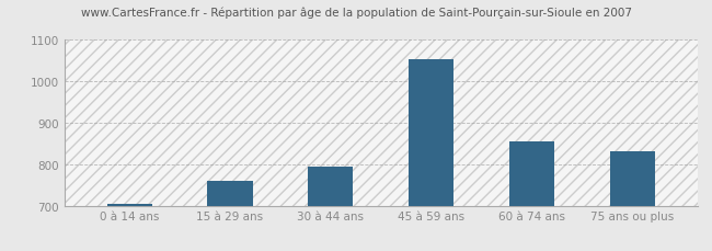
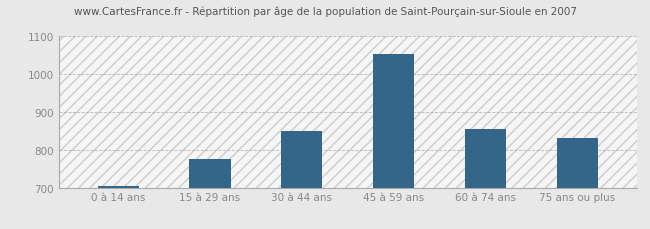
15 à 29 ans: 760 -> 775
30 à 44 ans: 795 -> 848
